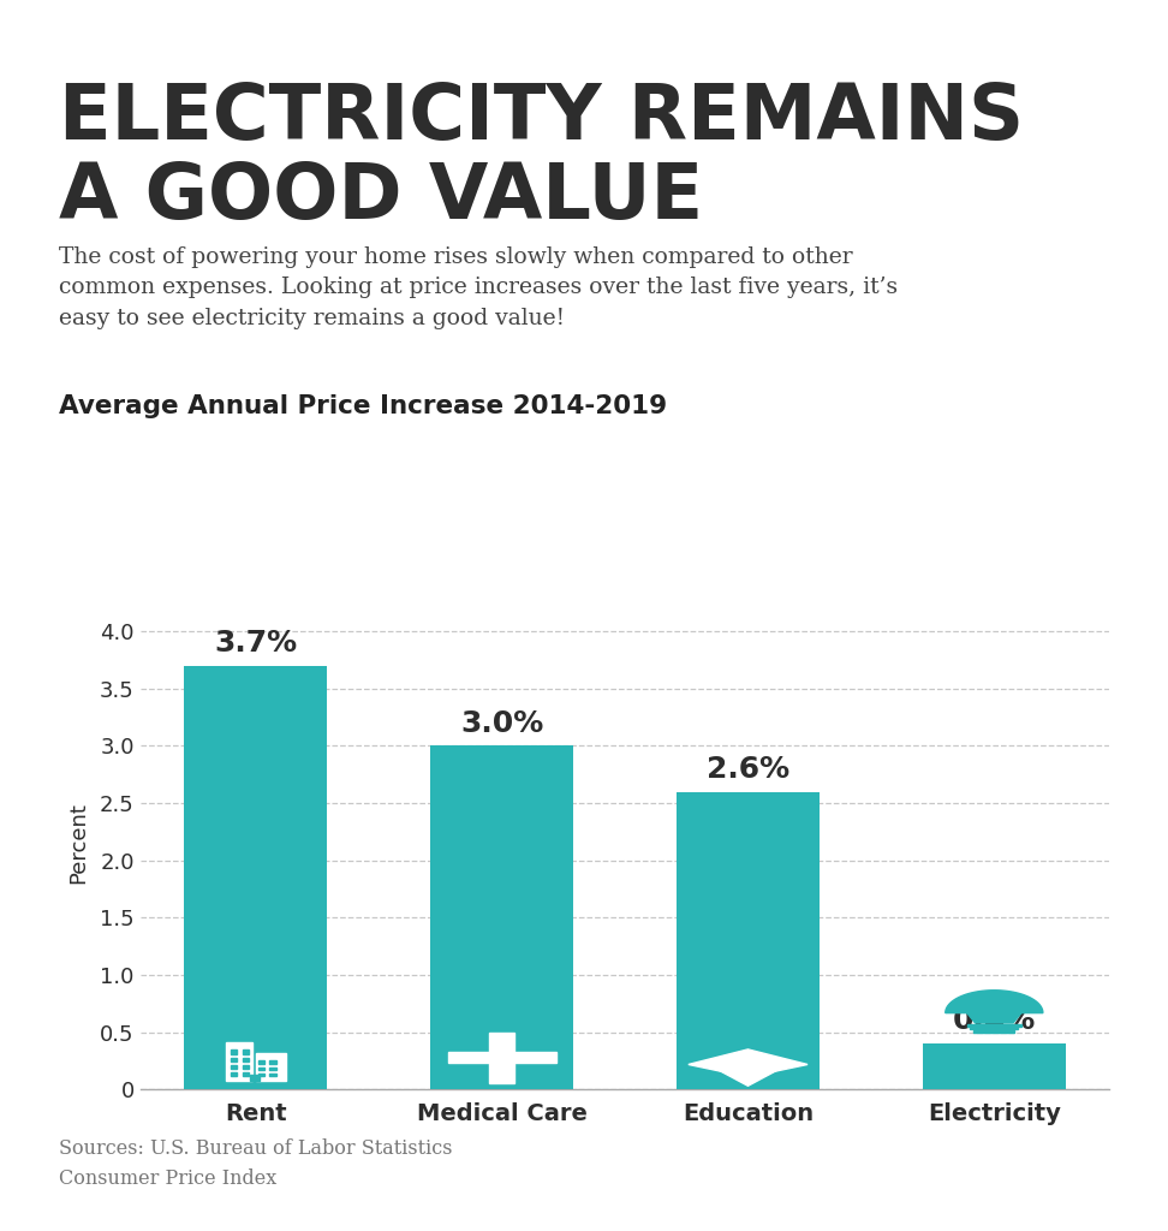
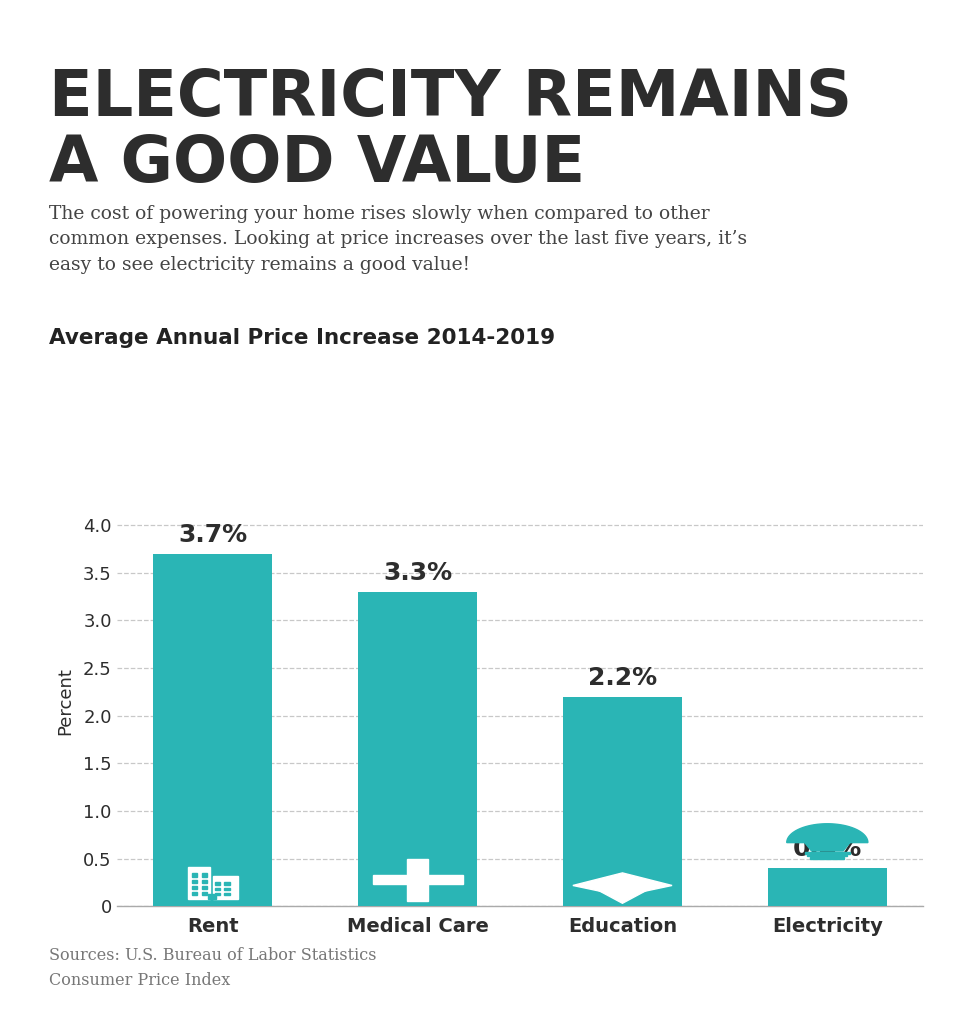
Medical Care: 3.0% -> 3.3%
Education: 2.6% -> 2.2%
